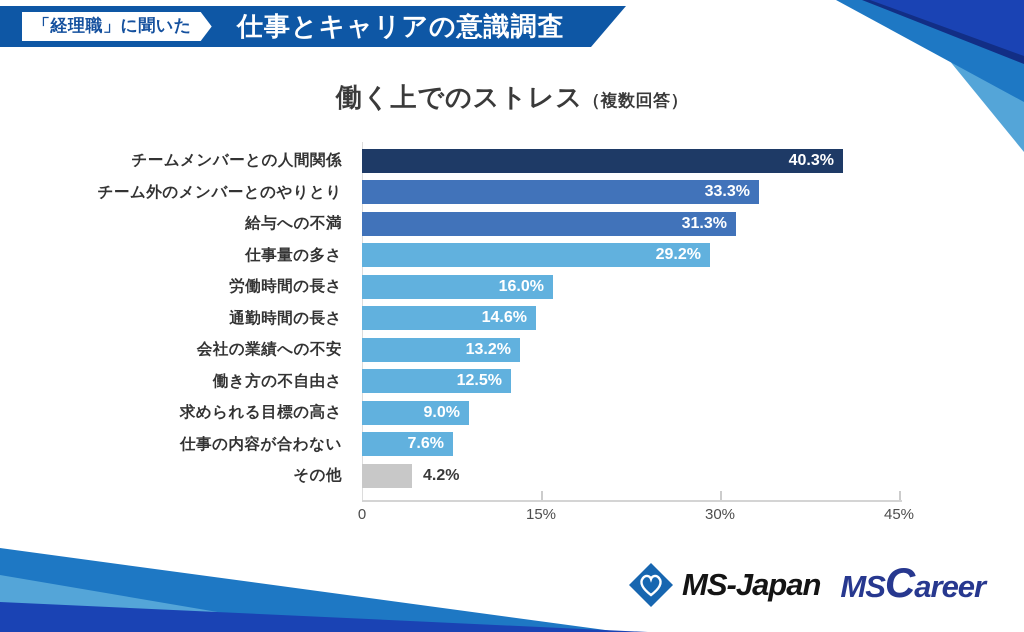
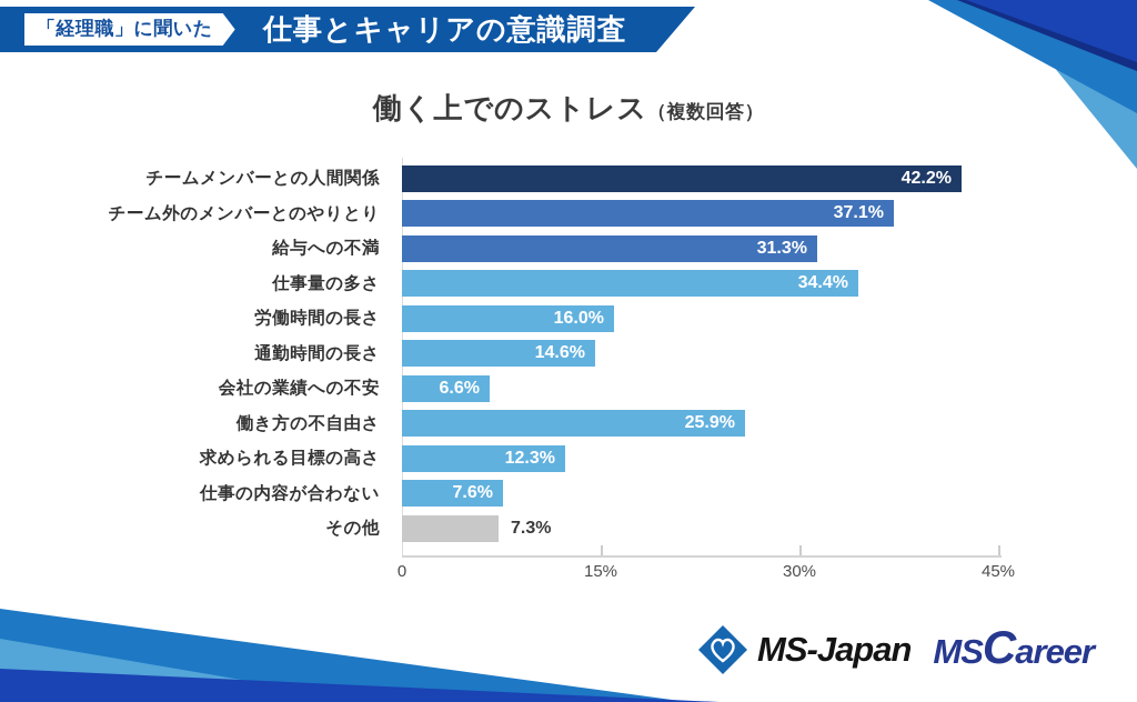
チームメンバーとの人間関係: 40.3% -> 42.2%
チーム外のメンバーとのやりとり: 33.3% -> 37.1%
仕事量の多さ: 29.2% -> 34.4%
会社の業績への不安: 13.2% -> 6.6%
働き方の不自由さ: 12.5% -> 25.9%
求められる目標の高さ: 9.0% -> 12.3%
その他: 4.2% -> 7.3%
